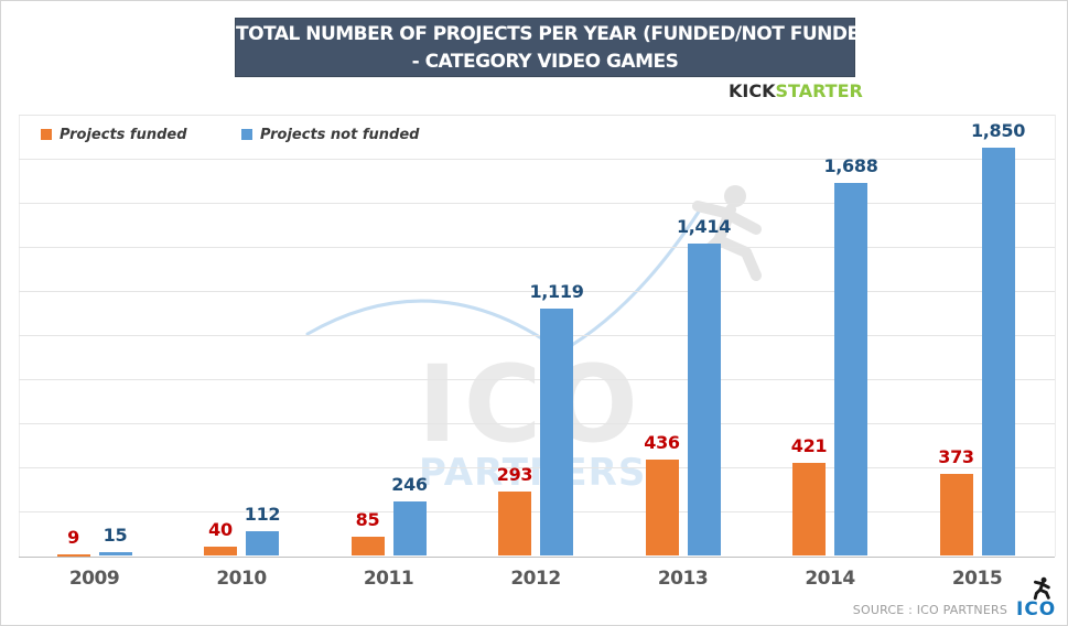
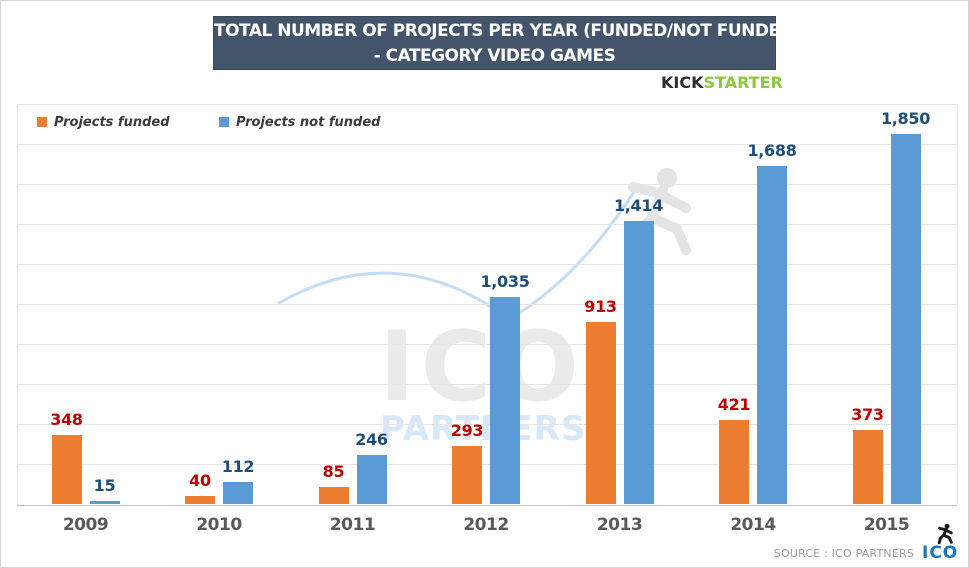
Projects funded/2009: 9 -> 348
Projects not funded/2012: 1,119 -> 1,035
Projects funded/2013: 436 -> 913
